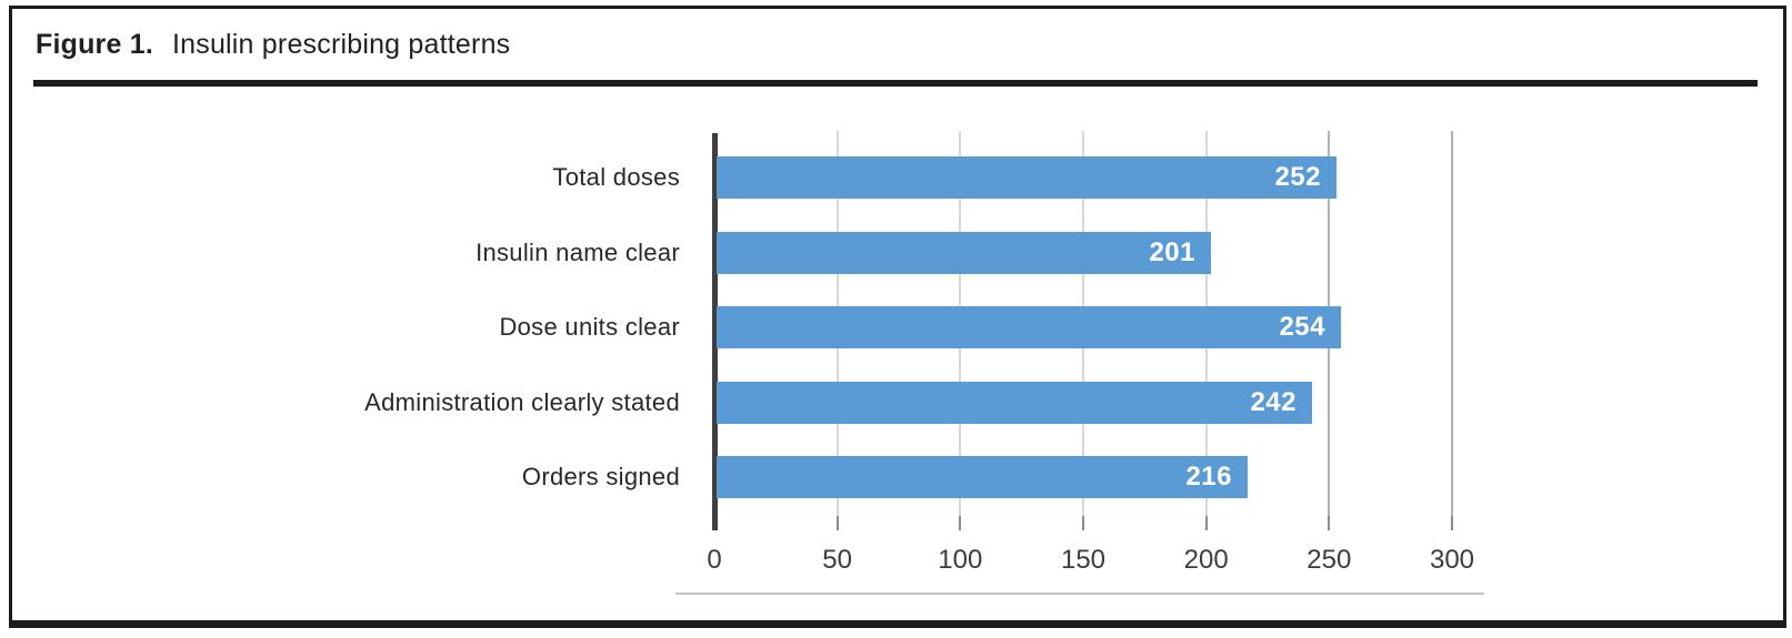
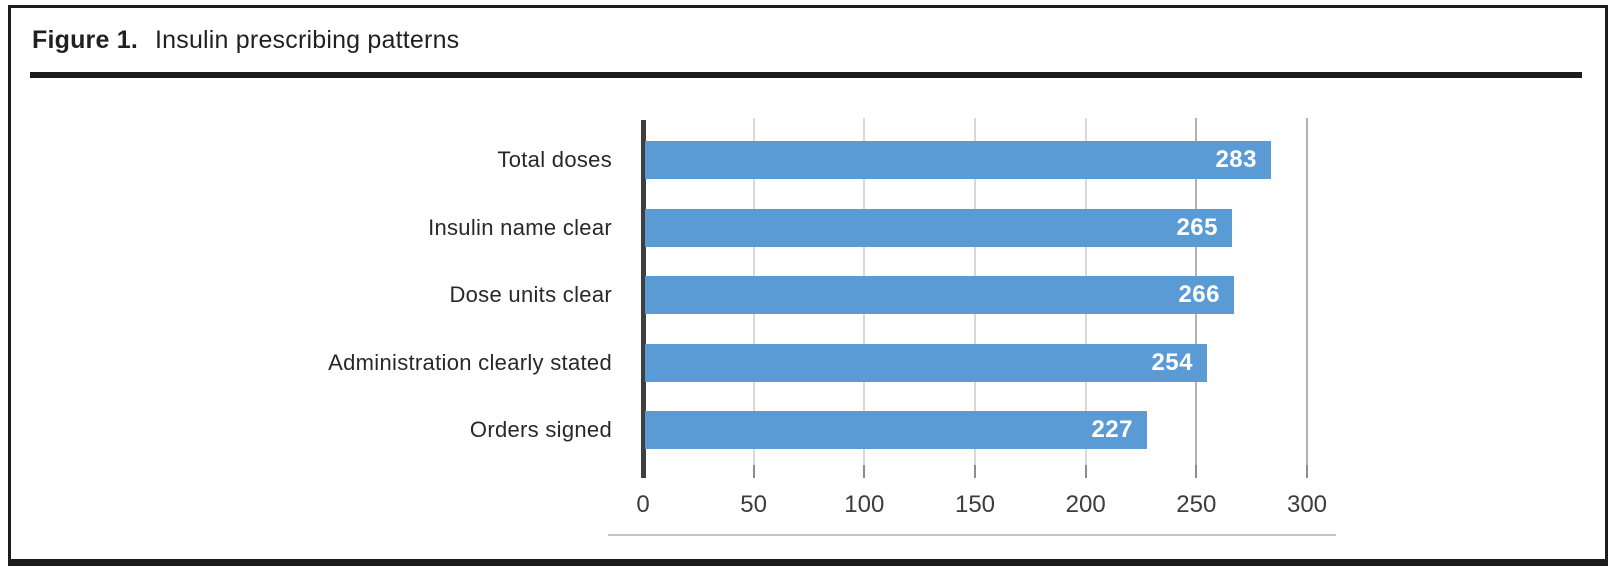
Total doses: 252 -> 283
Insulin name clear: 201 -> 265
Dose units clear: 254 -> 266
Administration clearly stated: 242 -> 254
Orders signed: 216 -> 227
